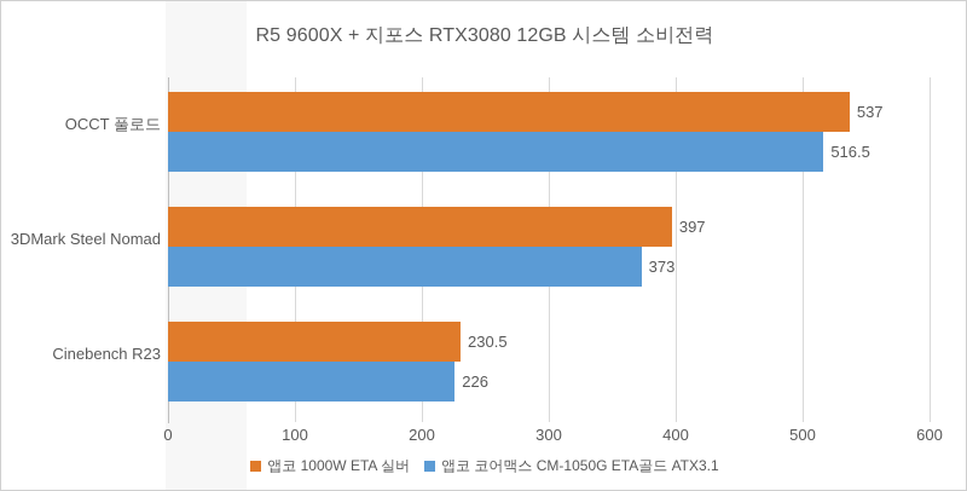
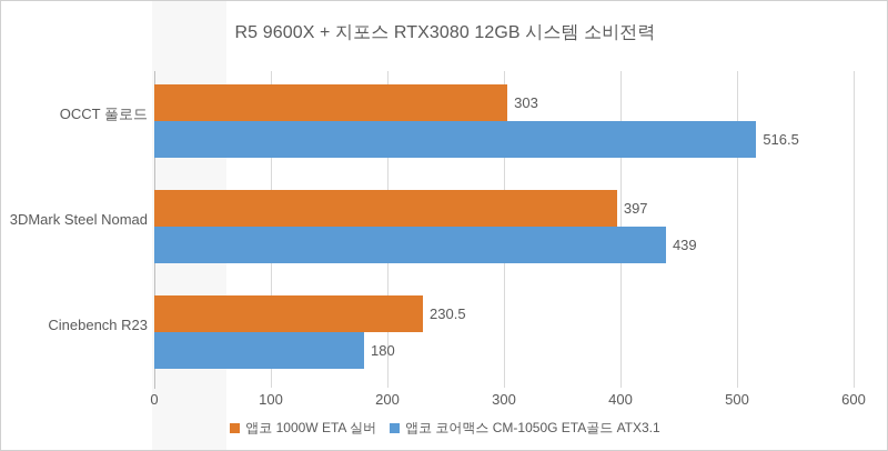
앱코 1000W ETA 실버/OCCT 풀로드: 537 -> 303
앱코 코어맥스 CM-1050G ETA골드 ATX3.1/3DMark Steel Nomad: 373 -> 439
앱코 코어맥스 CM-1050G ETA골드 ATX3.1/Cinebench R23: 226 -> 180
